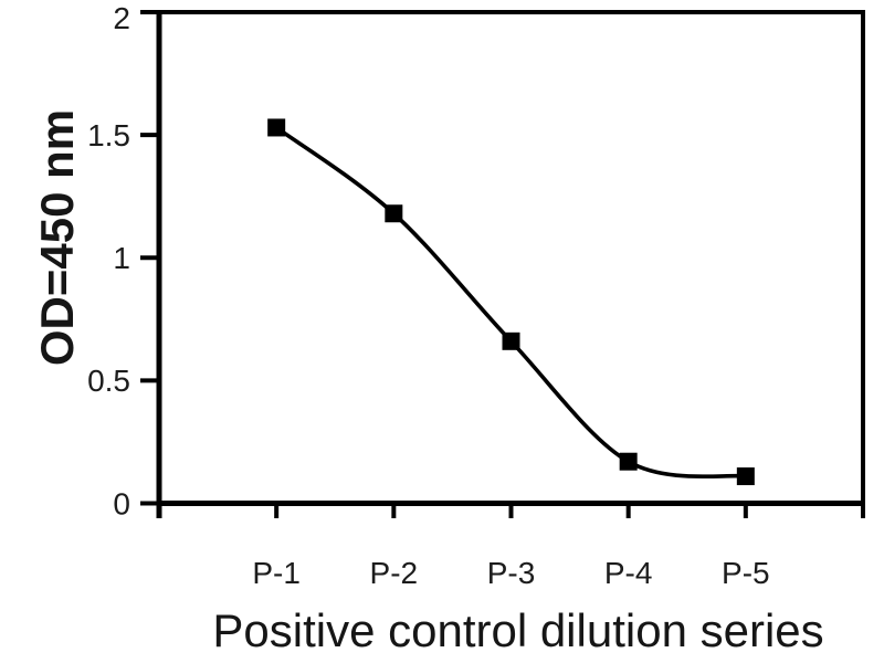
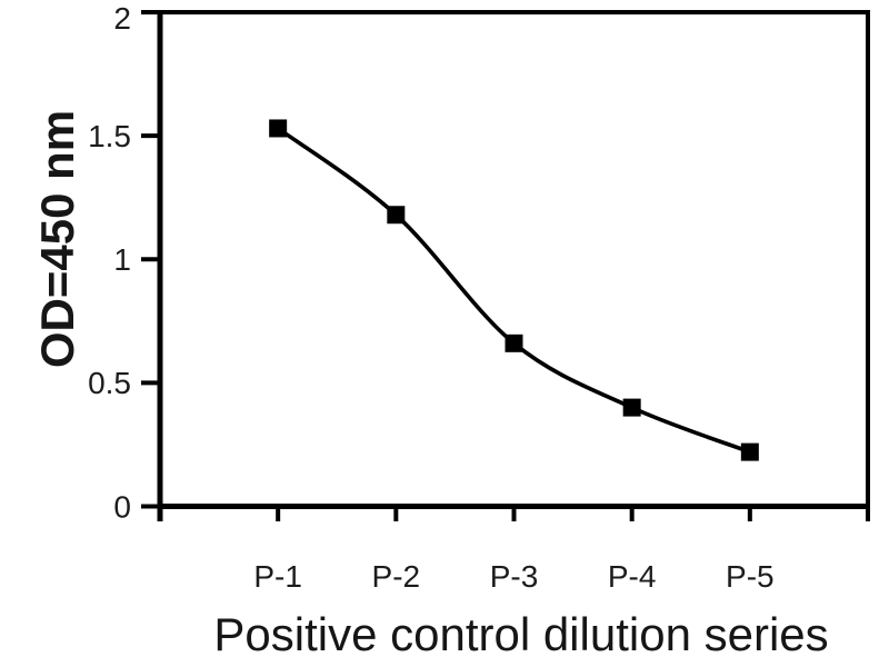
P-4: 0.17 -> 0.40
P-5: 0.11 -> 0.22
